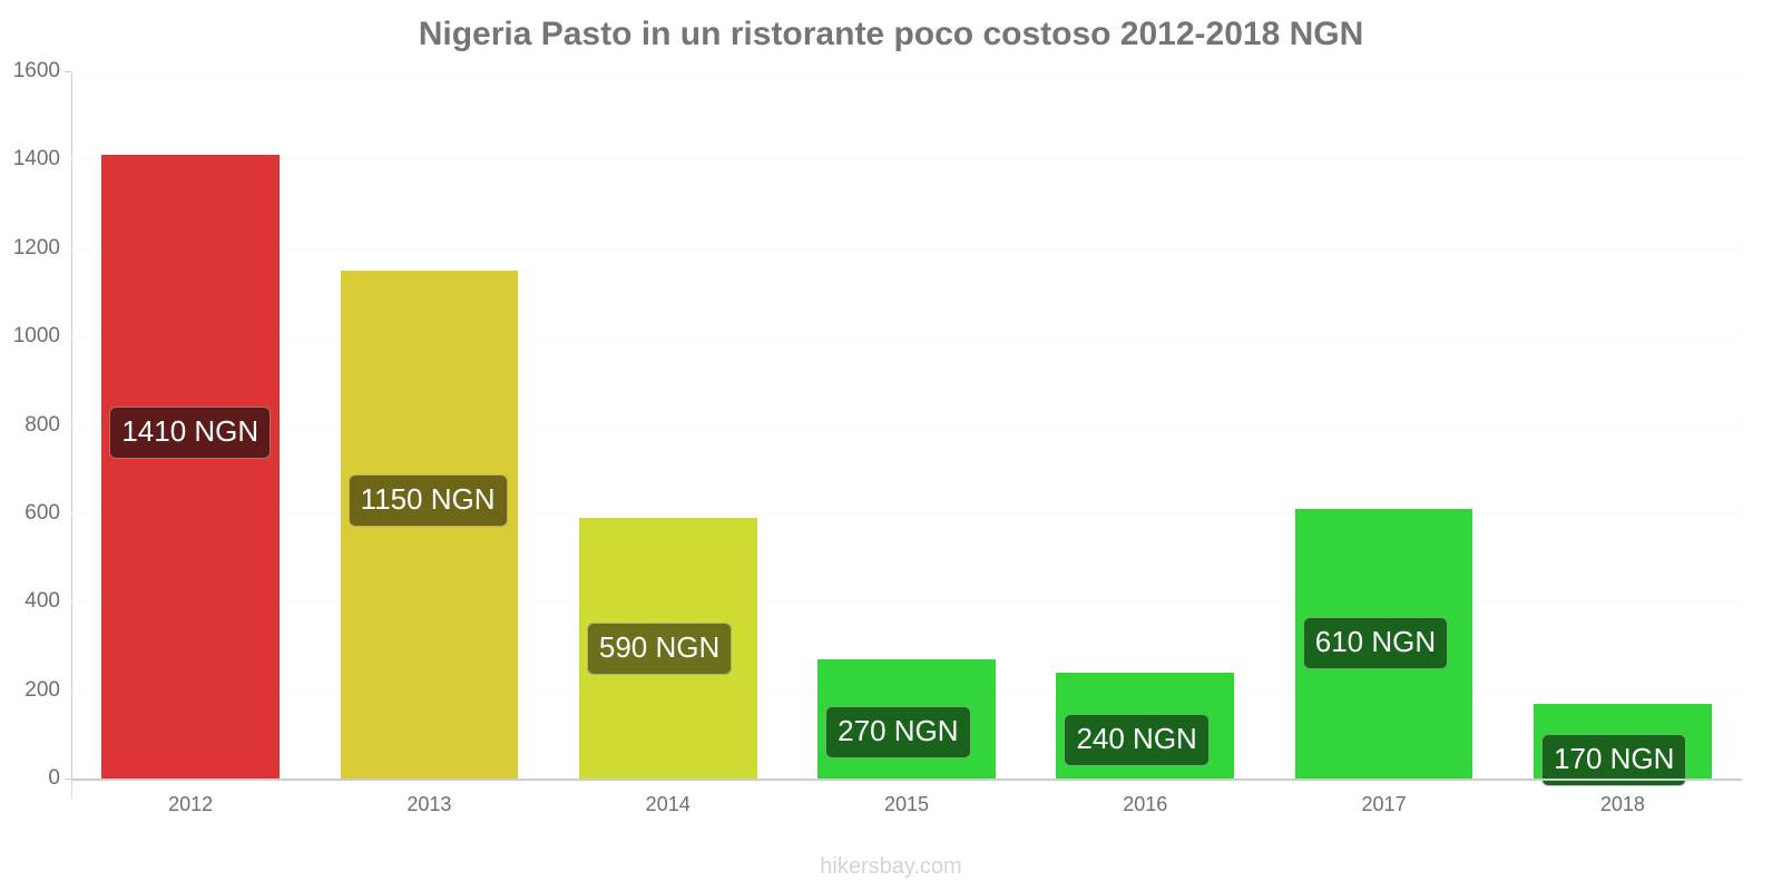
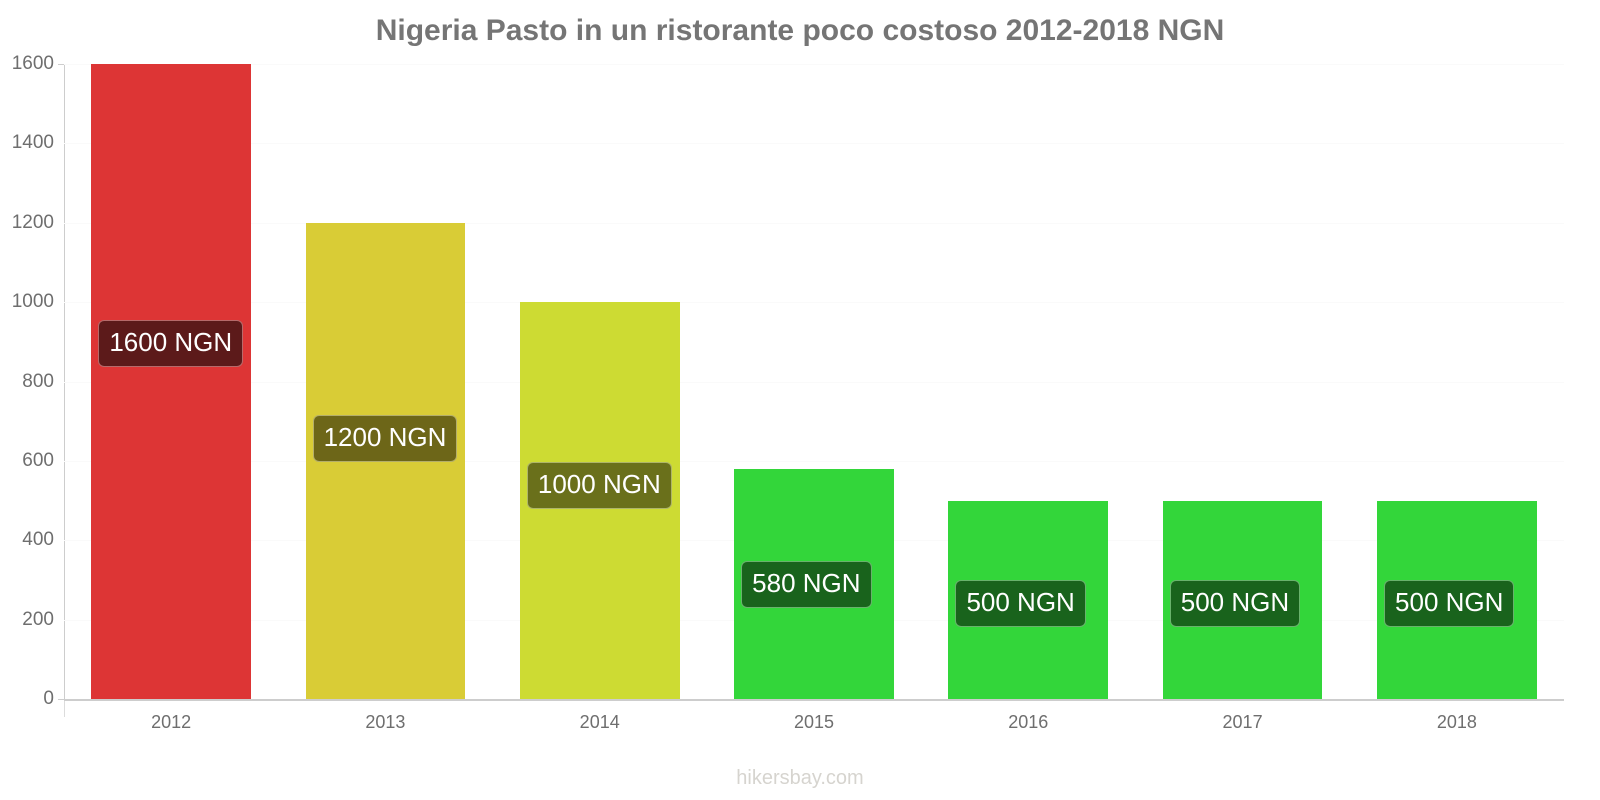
2012: 1410 -> 1600
2013: 1150 -> 1200
2014: 590 -> 1000
2015: 270 -> 580
2016: 240 -> 500
2017: 610 -> 500
2018: 170 -> 500
